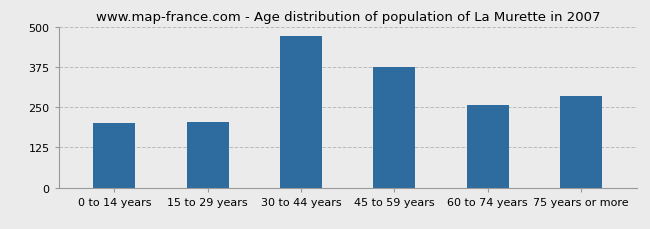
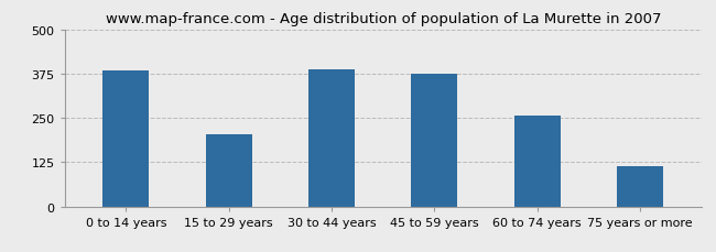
0 to 14 years: 200 -> 383
30 to 44 years: 470 -> 388
75 years or more: 285 -> 113
